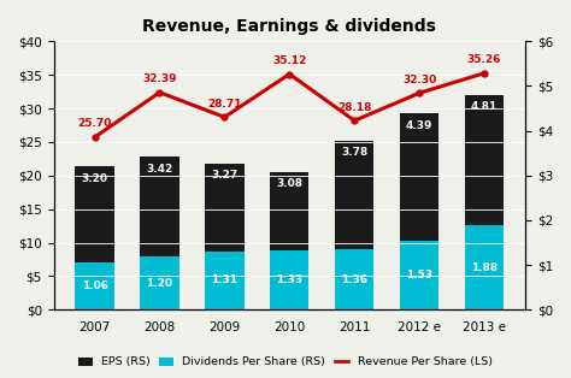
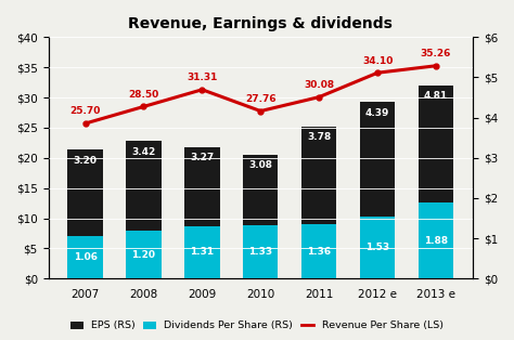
Revenue Per Share (LS)/2008: 32.39 -> 28.50
Revenue Per Share (LS)/2009: 28.71 -> 31.31
Revenue Per Share (LS)/2010: 35.12 -> 27.76
Revenue Per Share (LS)/2011: 28.18 -> 30.08
Revenue Per Share (LS)/2012 e: 32.30 -> 34.10
